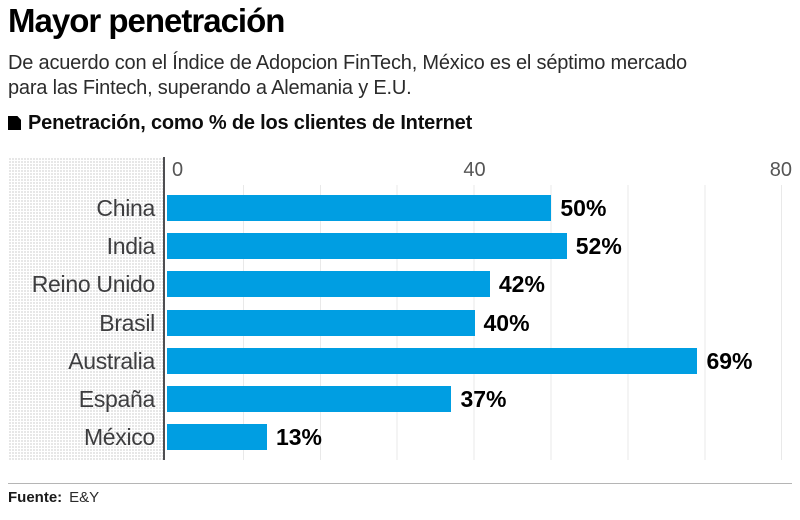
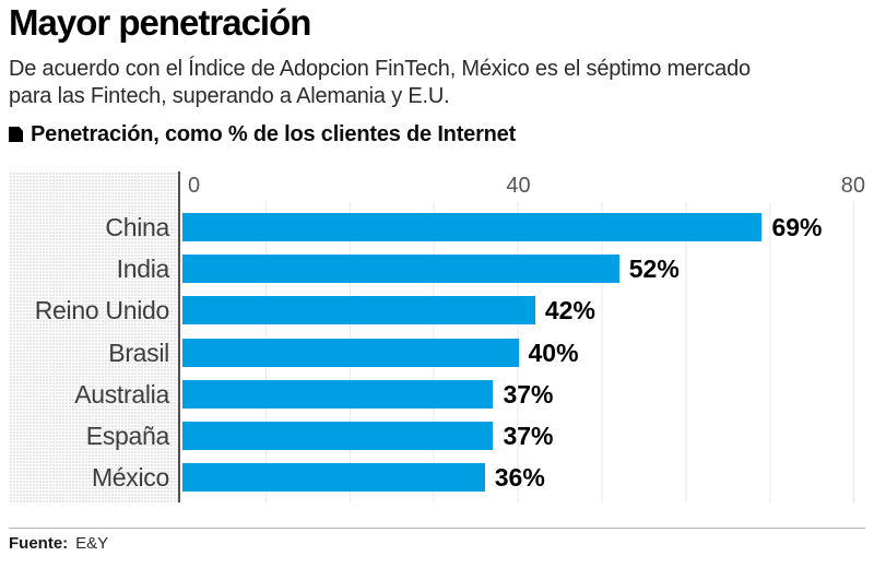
China: 50% -> 69%
Australia: 69% -> 37%
México: 13% -> 36%
